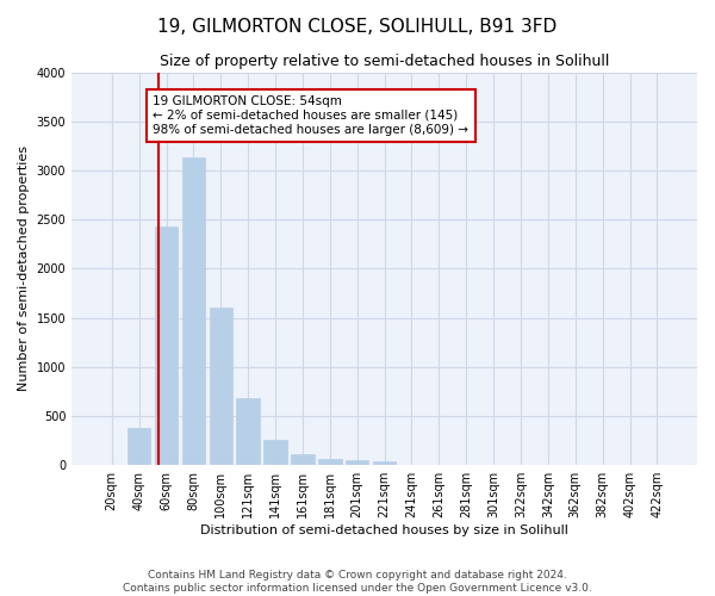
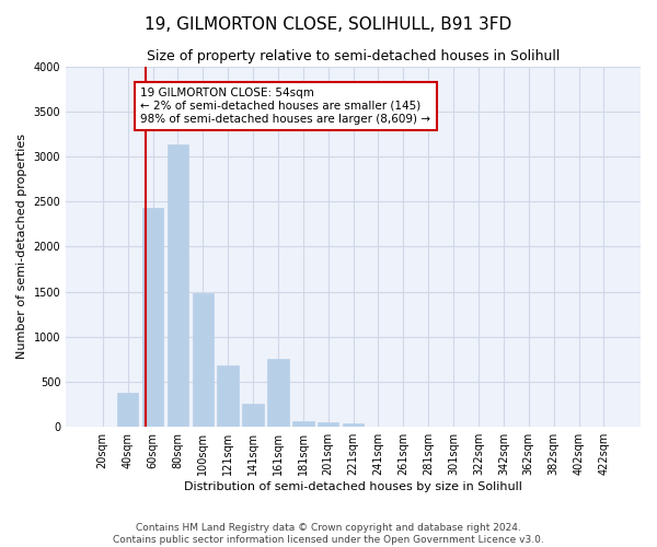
100sqm: 1610 -> 1480
161sqm: 110 -> 760
